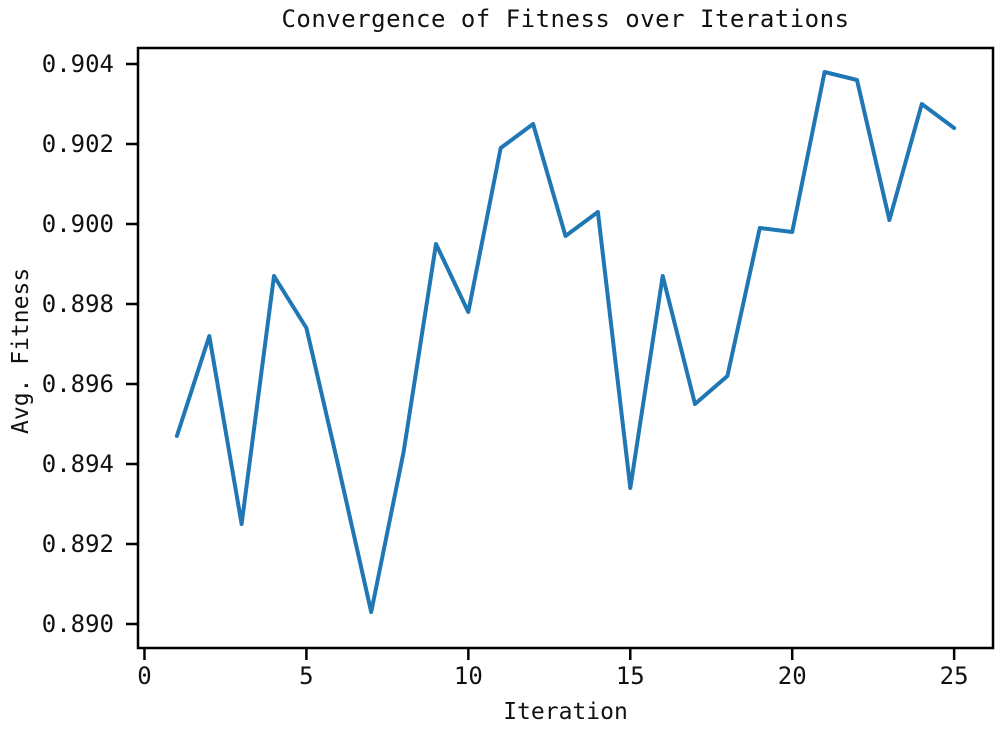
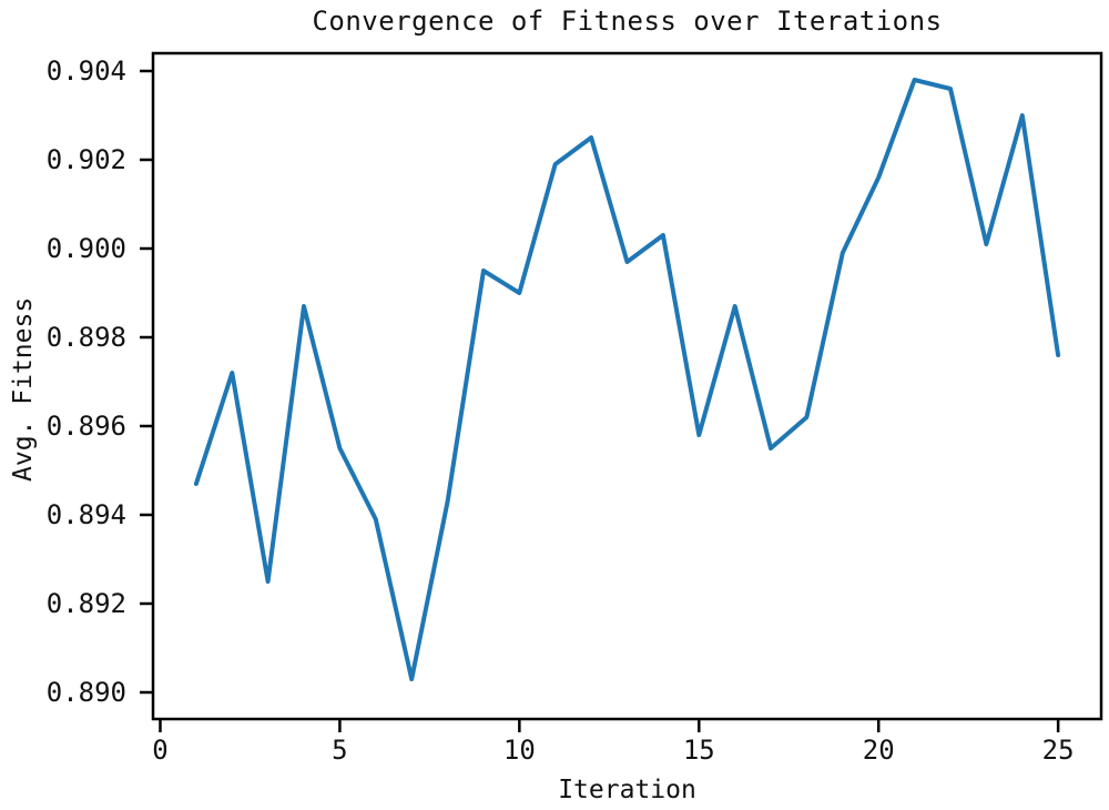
5: 0.8974 -> 0.8955
10: 0.8978 -> 0.8990
15: 0.8934 -> 0.8958
20: 0.8998 -> 0.9016
25: 0.9024 -> 0.8976
